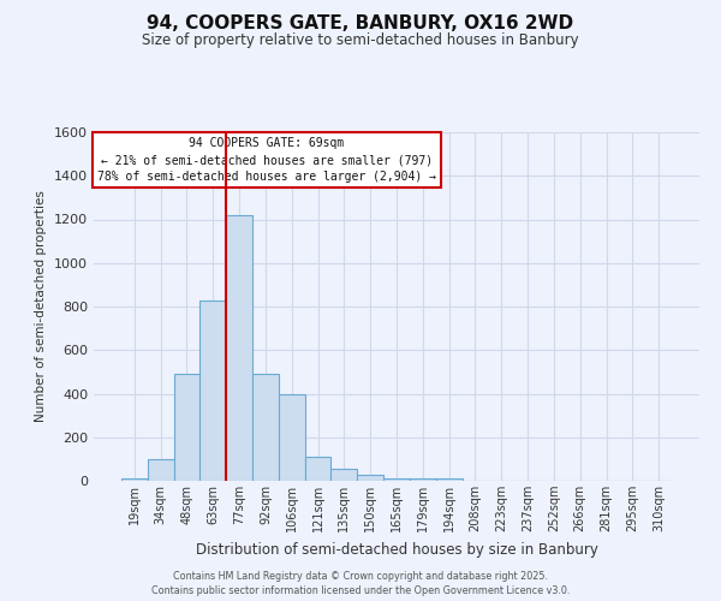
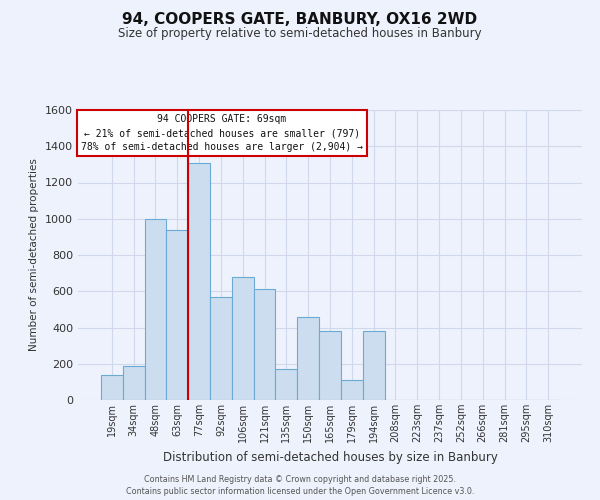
19sqm: 10 -> 140
34sqm: 100 -> 190
48sqm: 490 -> 1000
63sqm: 830 -> 940
77sqm: 1220 -> 1310
92sqm: 490 -> 570
106sqm: 400 -> 680
121sqm: 110 -> 610
135sqm: 60 -> 170
150sqm: 20 -> 460
165sqm: 10 -> 380
179sqm: 10 -> 110
194sqm: 10 -> 380
